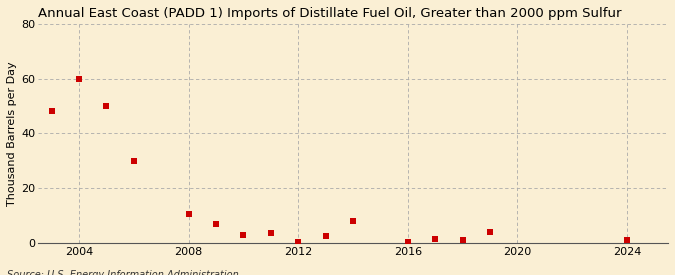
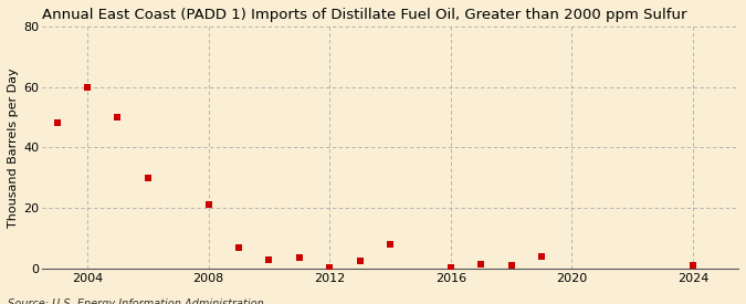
2008: 10.5 -> 21.0
